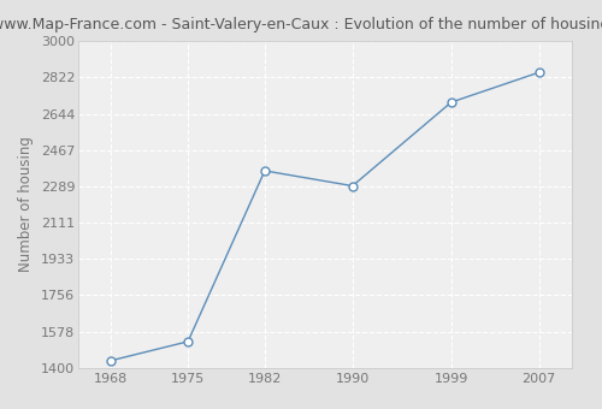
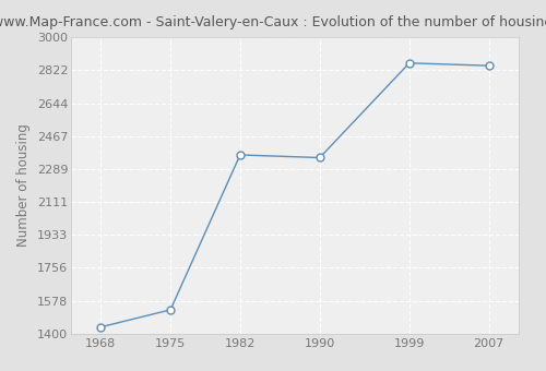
1990: 2290 -> 2350
1999: 2700 -> 2860
